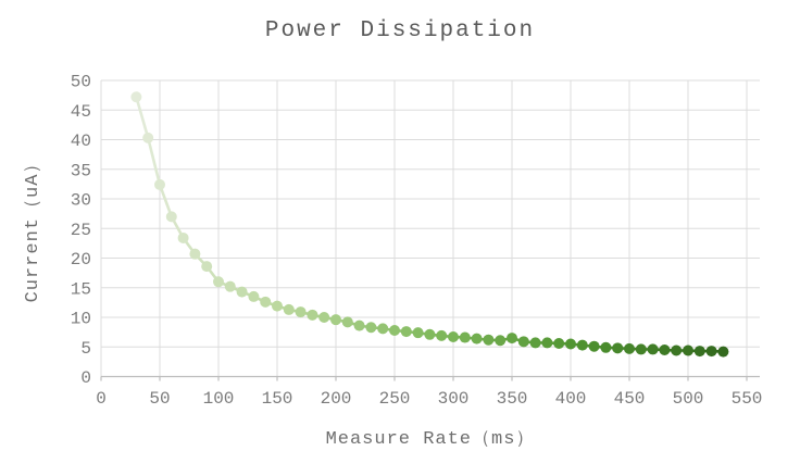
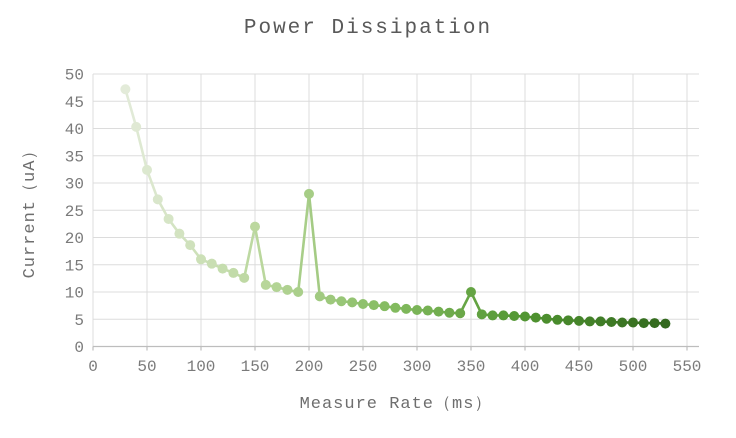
150: 12 -> 22
200: 10 -> 28
350: 6 -> 10
